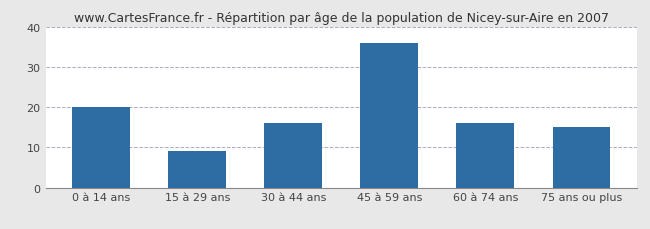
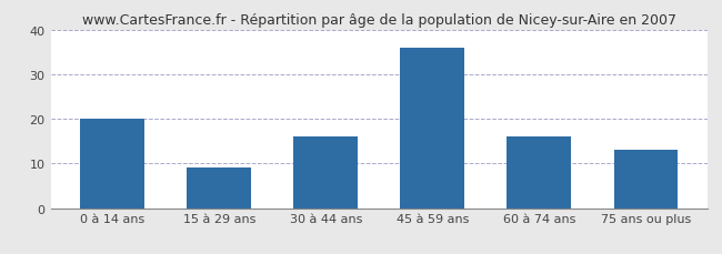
75 ans ou plus: 15 -> 13
